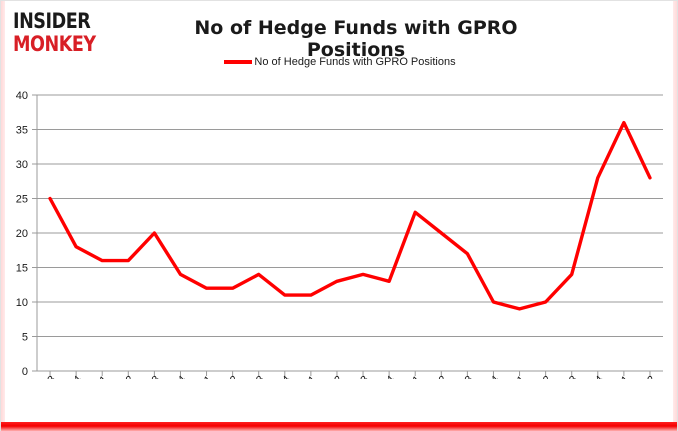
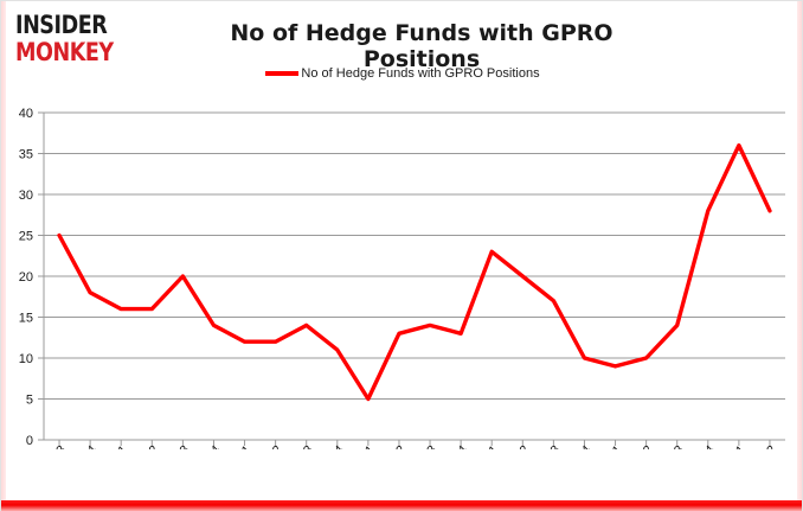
18Q1: 11 -> 5
